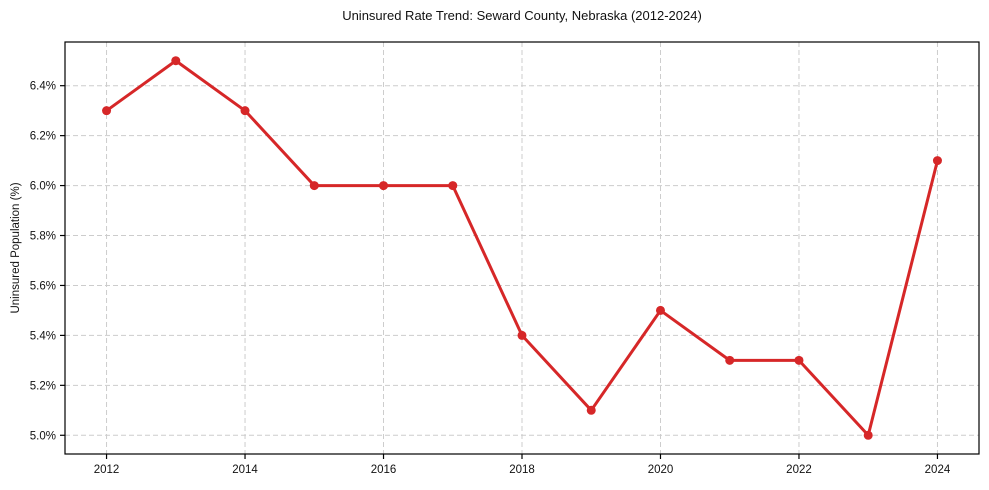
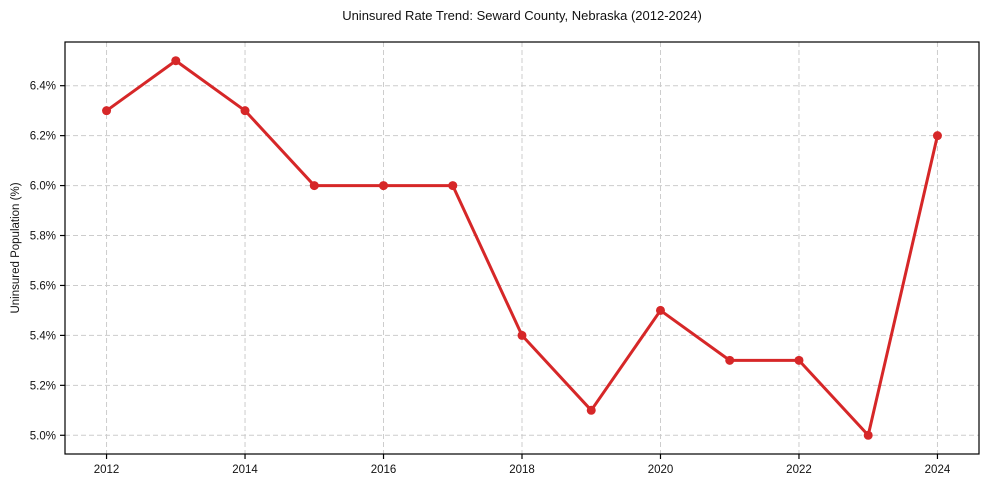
2024: 6.1% -> 6.2%
